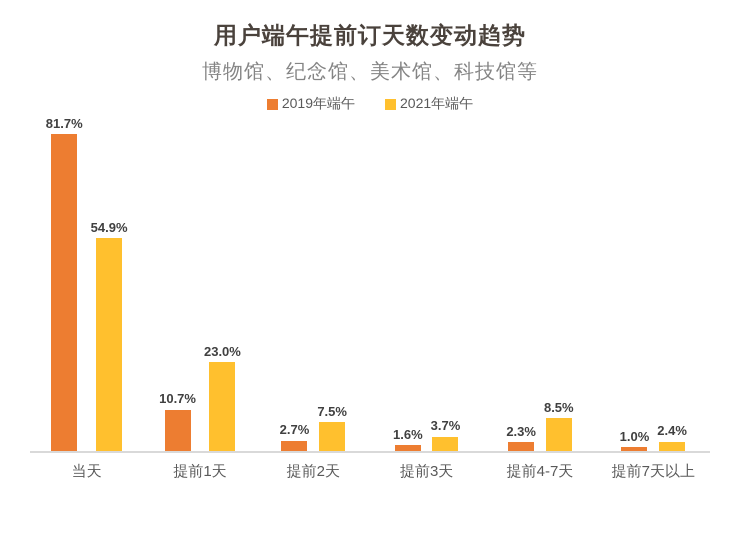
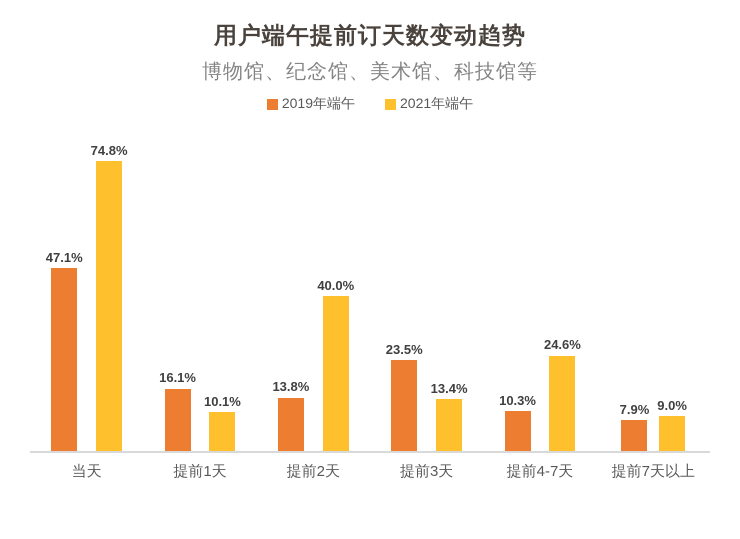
2019年端午/当天: 81.7% -> 47.1%
2021年端午/当天: 54.9% -> 74.8%
2019年端午/提前1天: 10.7% -> 16.1%
2021年端午/提前1天: 23.0% -> 10.1%
2019年端午/提前2天: 2.7% -> 13.8%
2021年端午/提前2天: 7.5% -> 40.0%
2019年端午/提前3天: 1.6% -> 23.5%
2021年端午/提前3天: 3.7% -> 13.4%
2019年端午/提前4-7天: 2.3% -> 10.3%
2021年端午/提前4-7天: 8.5% -> 24.6%
2019年端午/提前7天以上: 1.0% -> 7.9%
2021年端午/提前7天以上: 2.4% -> 9.0%
